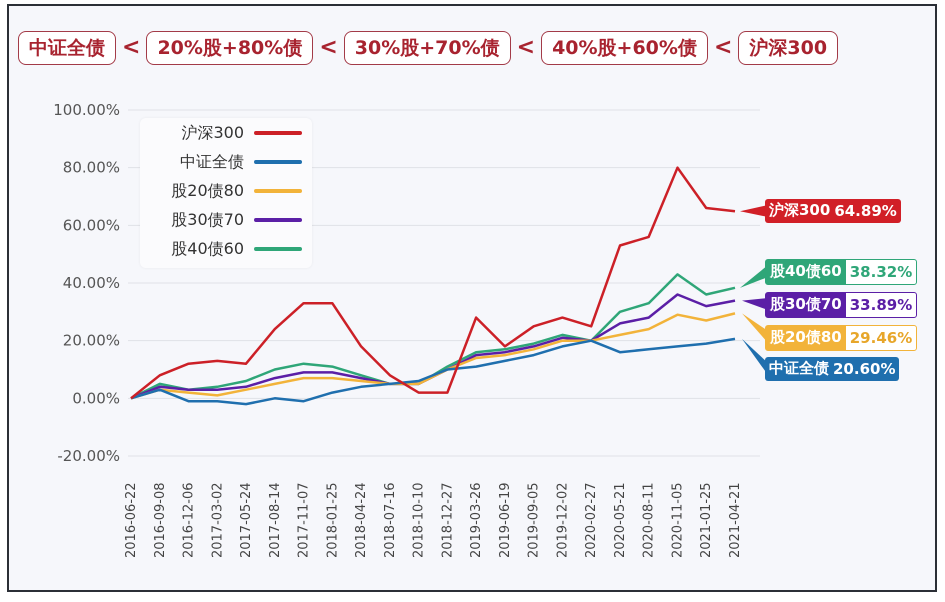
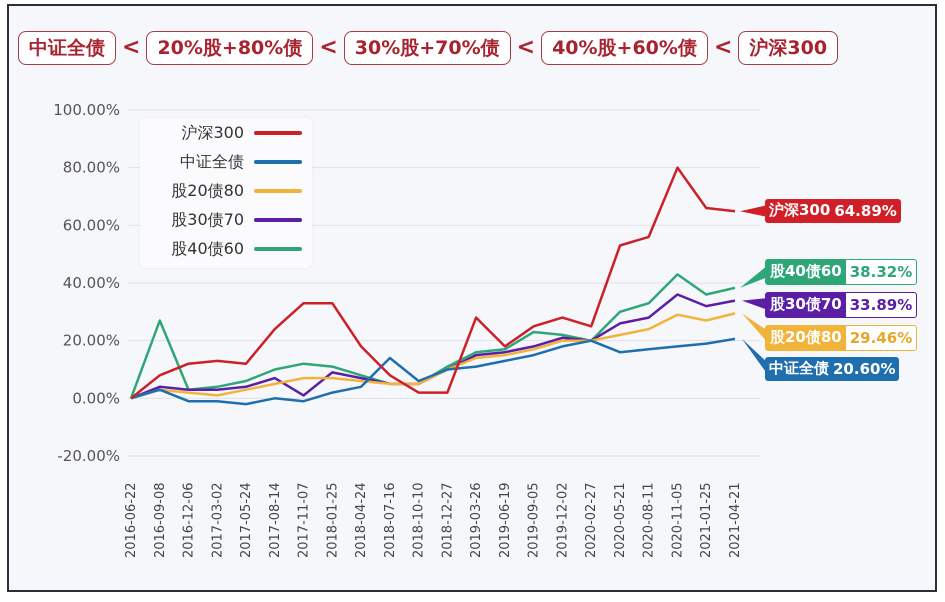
股40债60/2016-09-08: 5% -> 27%
股30债70/2017-11-07: 9% -> 1%
中证全债/2018-07-16: 5% -> 14%
股40债60/2019-09-05: 19% -> 23%
